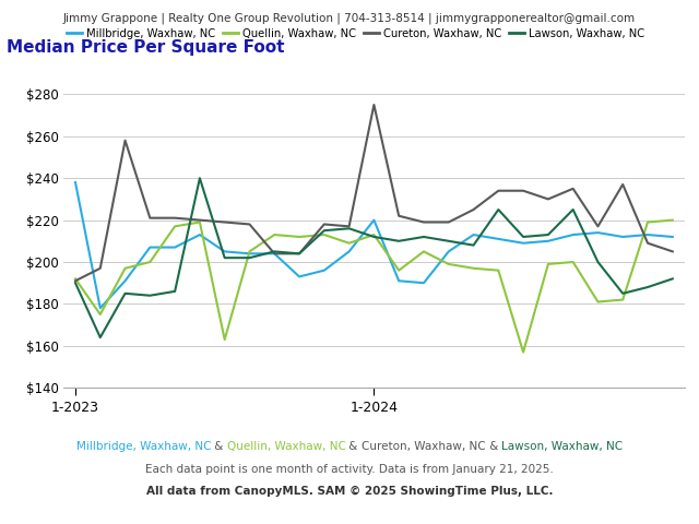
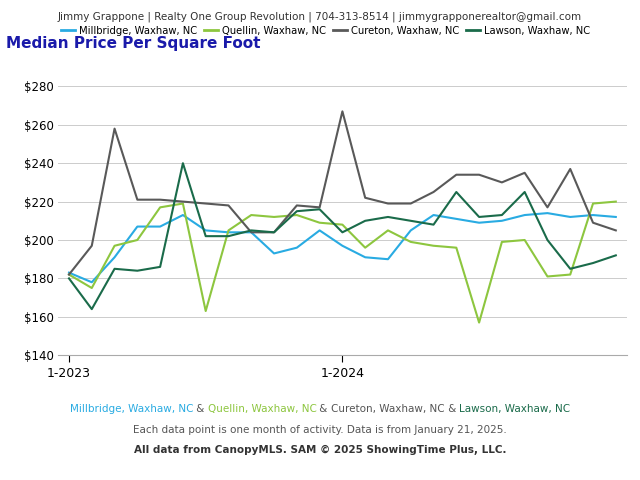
Millbridge, Waxhaw, NC/1-2023: $238 -> $183
Quellin, Waxhaw, NC/1-2023: $192 -> $182
Cureton, Waxhaw, NC/1-2023: $191 -> $182
Lawson, Waxhaw, NC/1-2023: $190 -> $180
Millbridge, Waxhaw, NC/1-2024: $220 -> $197
Quellin, Waxhaw, NC/1-2024: $213 -> $208
Cureton, Waxhaw, NC/1-2024: $275 -> $267
Lawson, Waxhaw, NC/1-2024: $212 -> $204
